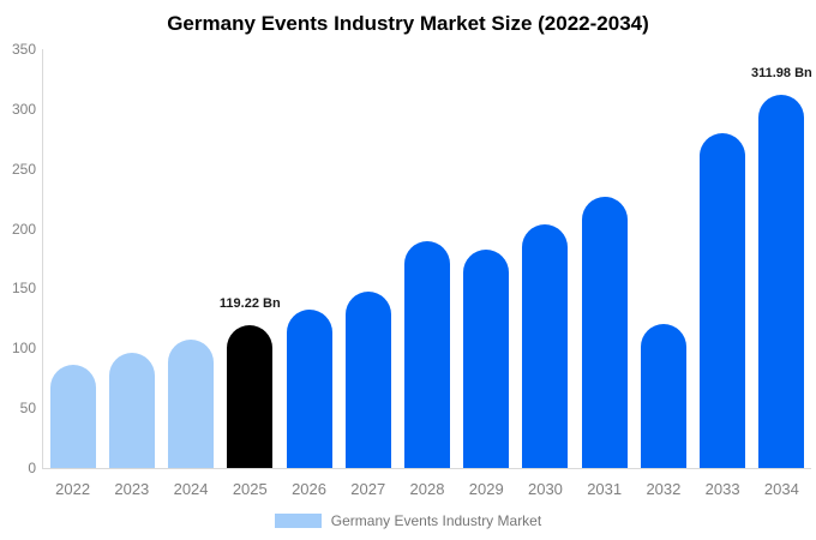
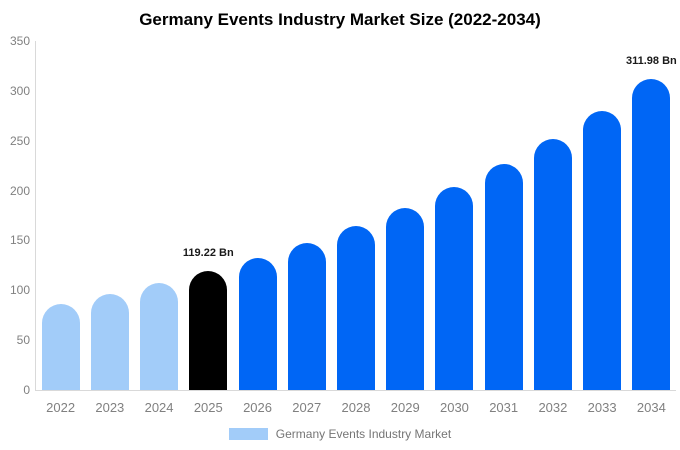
2028: 190 -> 160
2032: 120 -> 250
